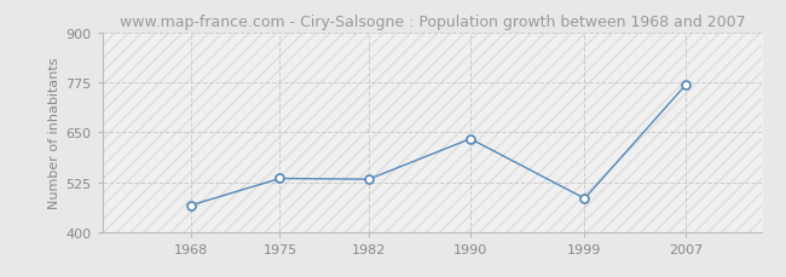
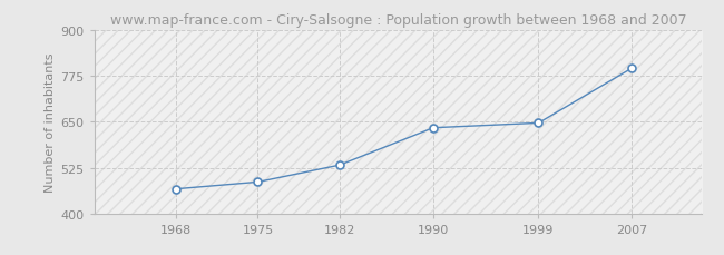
1975: 535 -> 487
1999: 485 -> 647
2007: 770 -> 796
